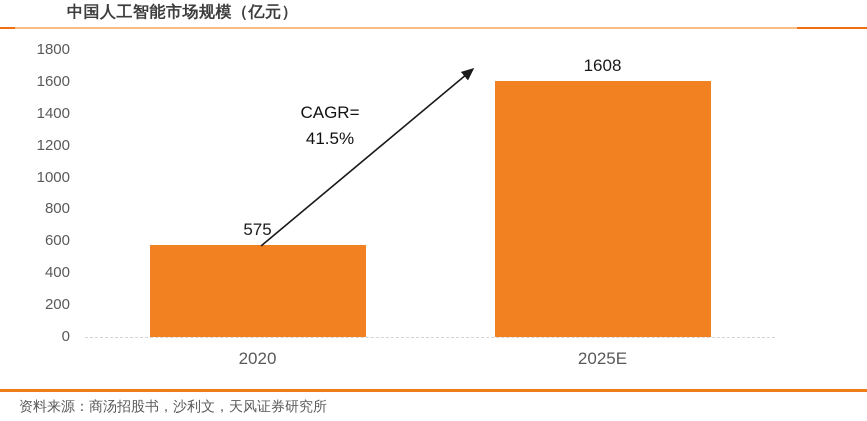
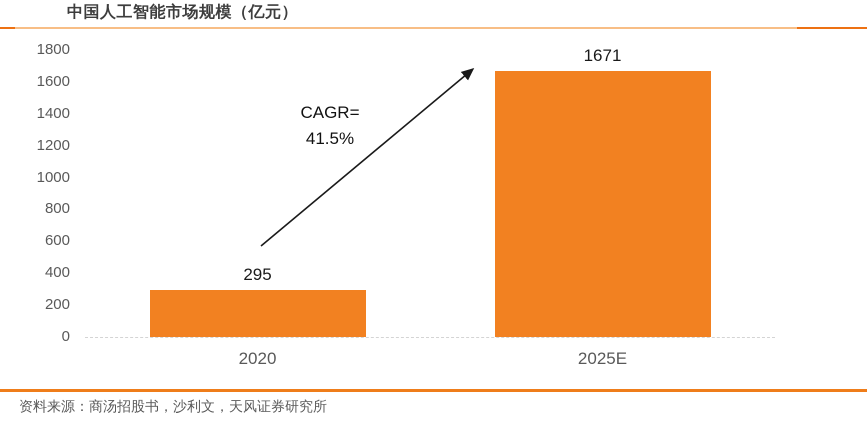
2020: 575 -> 295
2025E: 1608 -> 1671
